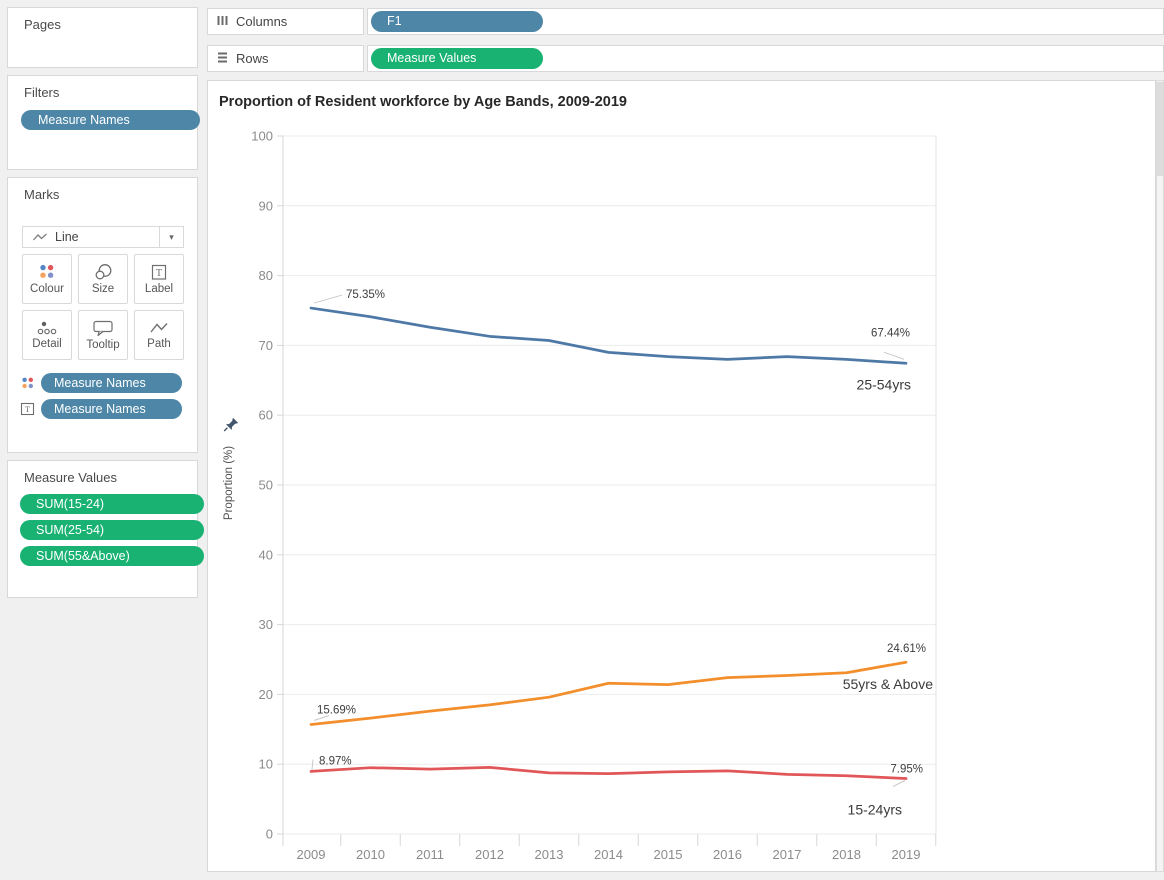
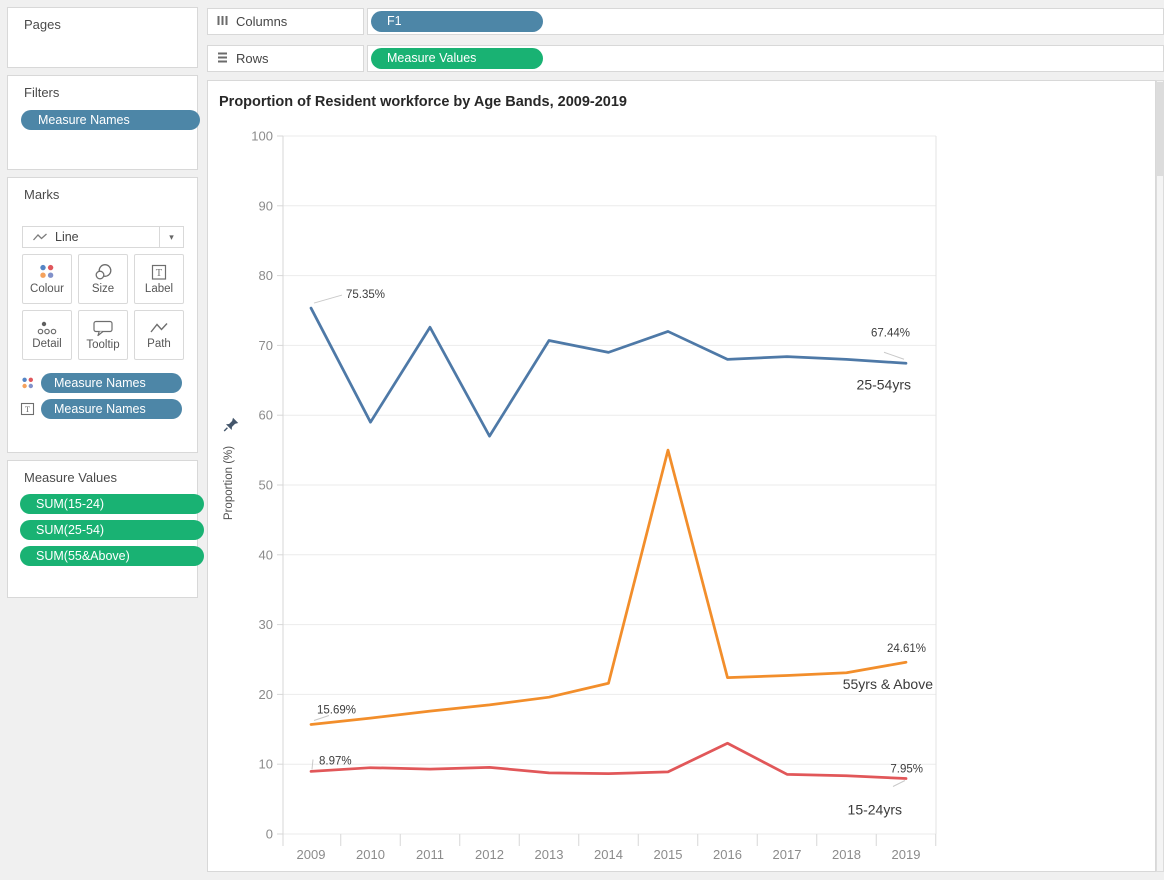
25-54yrs/2010: 74 -> 59
25-54yrs/2012: 71 -> 57
25-54yrs/2015: 68 -> 72
55yrs & Above/2015: 21 -> 55
15-24yrs/2016: 9 -> 13
